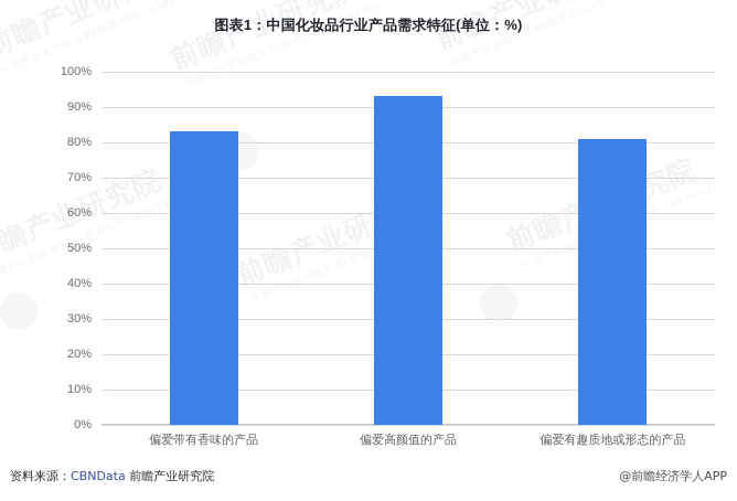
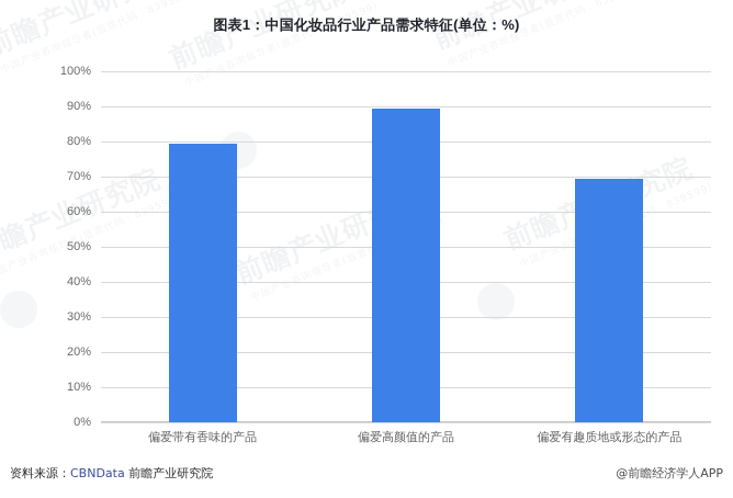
偏爱带有香味的产品: 83% -> 79%
偏爱高颜值的产品: 93% -> 90%
偏爱有趣质地或形态的产品: 81% -> 69%
